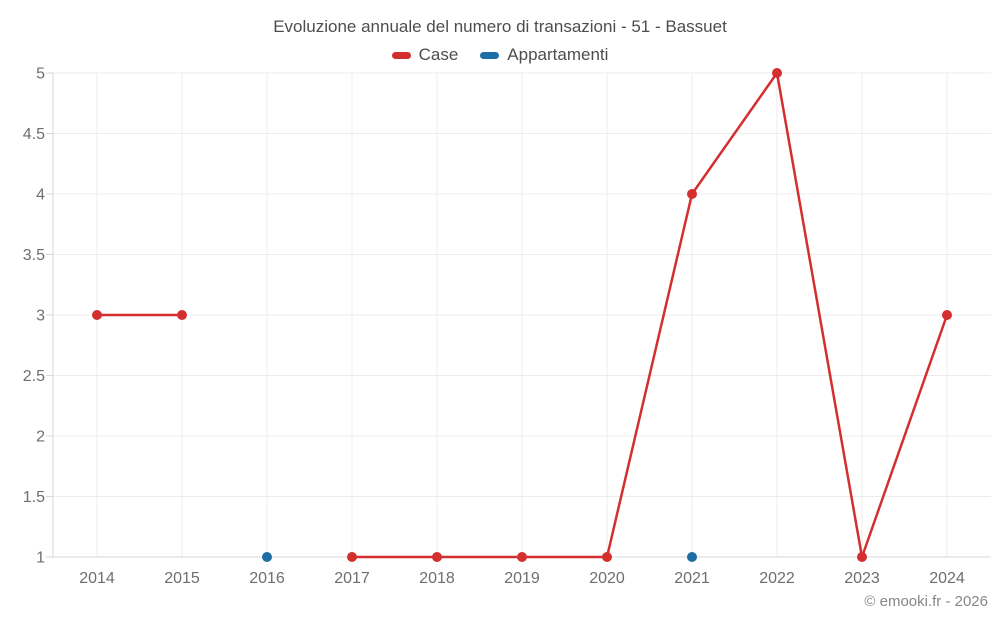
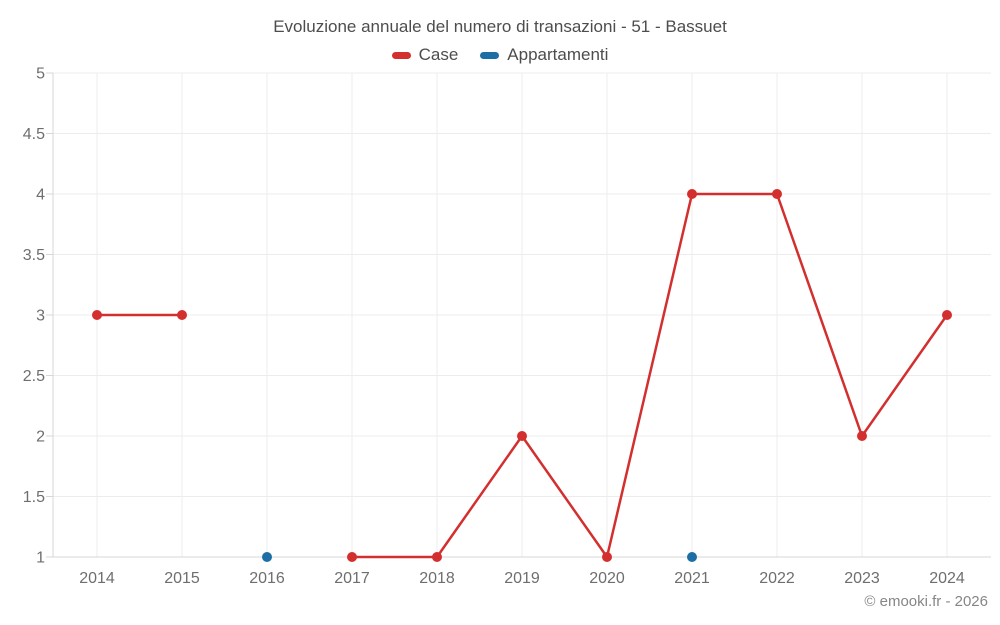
Case/2019: 1 -> 2
Case/2022: 5 -> 4
Case/2023: 1 -> 2
